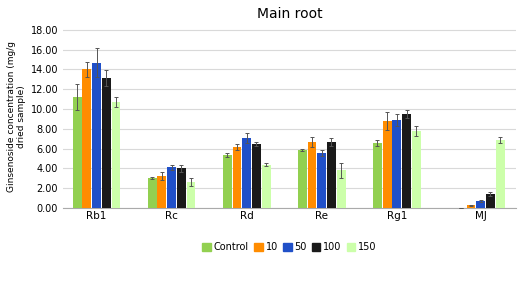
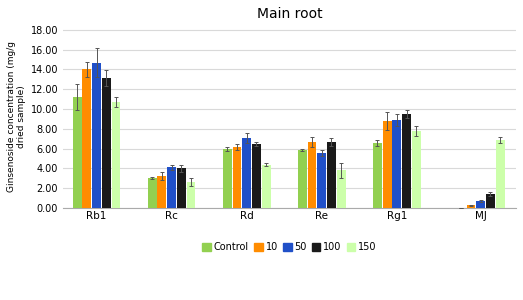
Control/Rd: 5.4 -> 6.0
